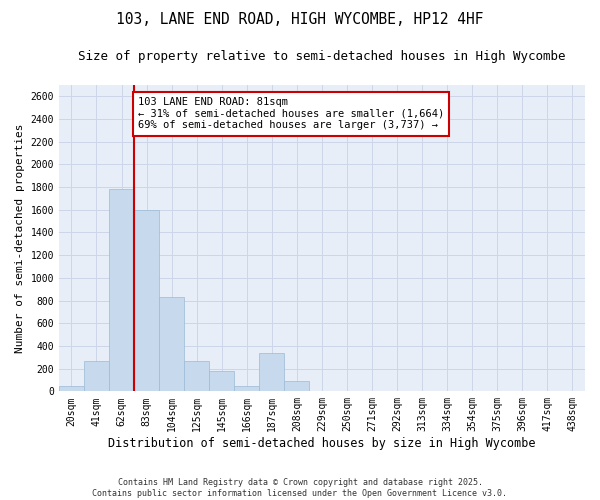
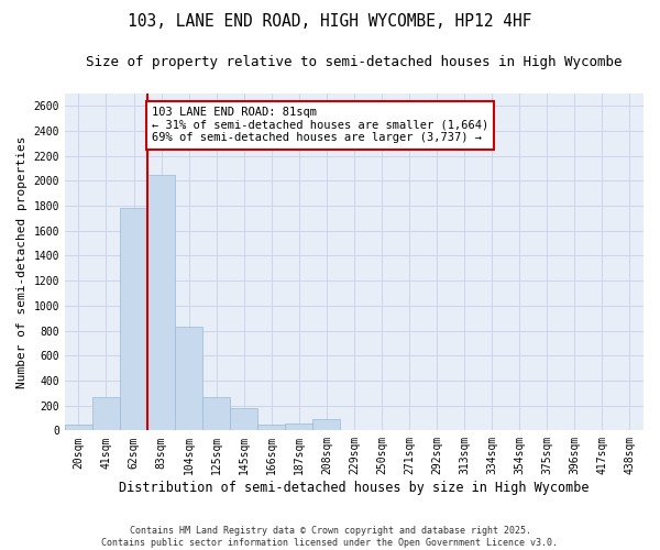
83sqm: 1600 -> 2050
187sqm: 340 -> 60
